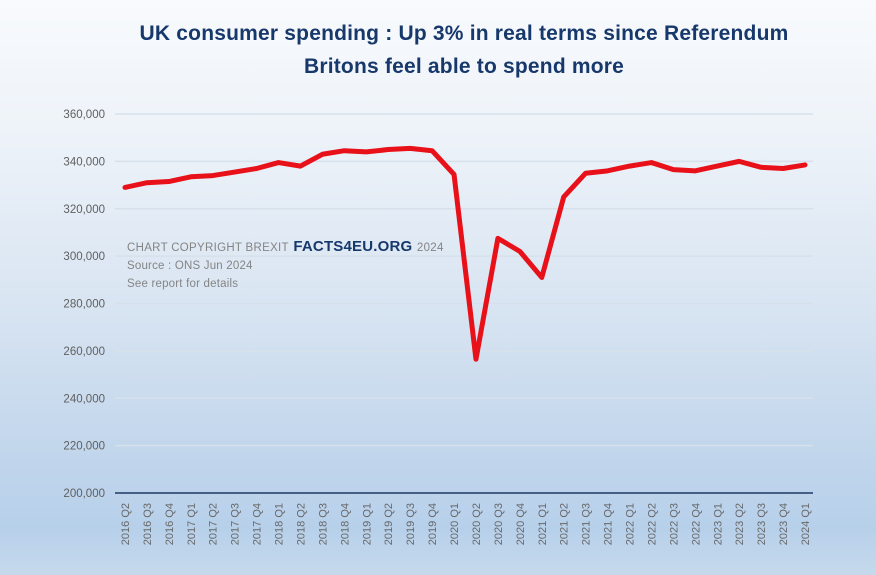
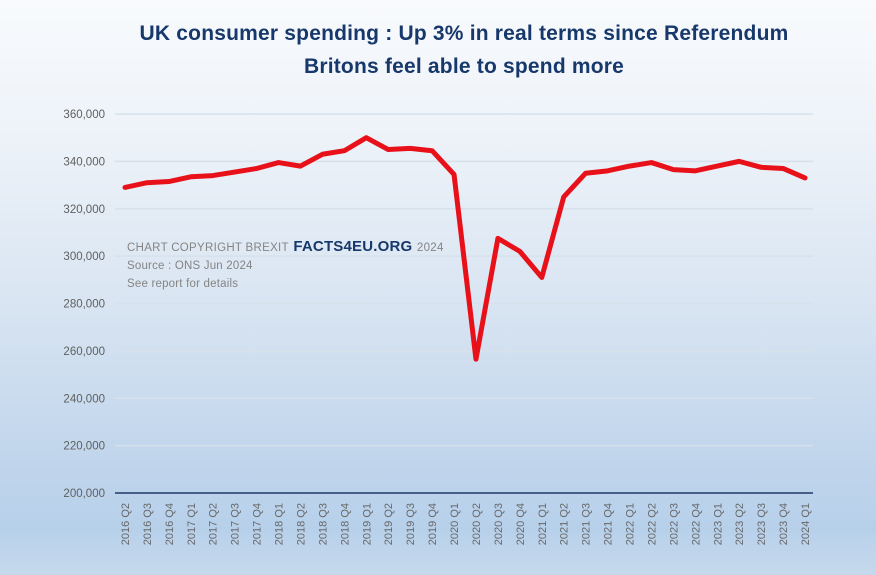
2019 Q1: 344000 -> 350000
2024 Q1: 338000 -> 333000
